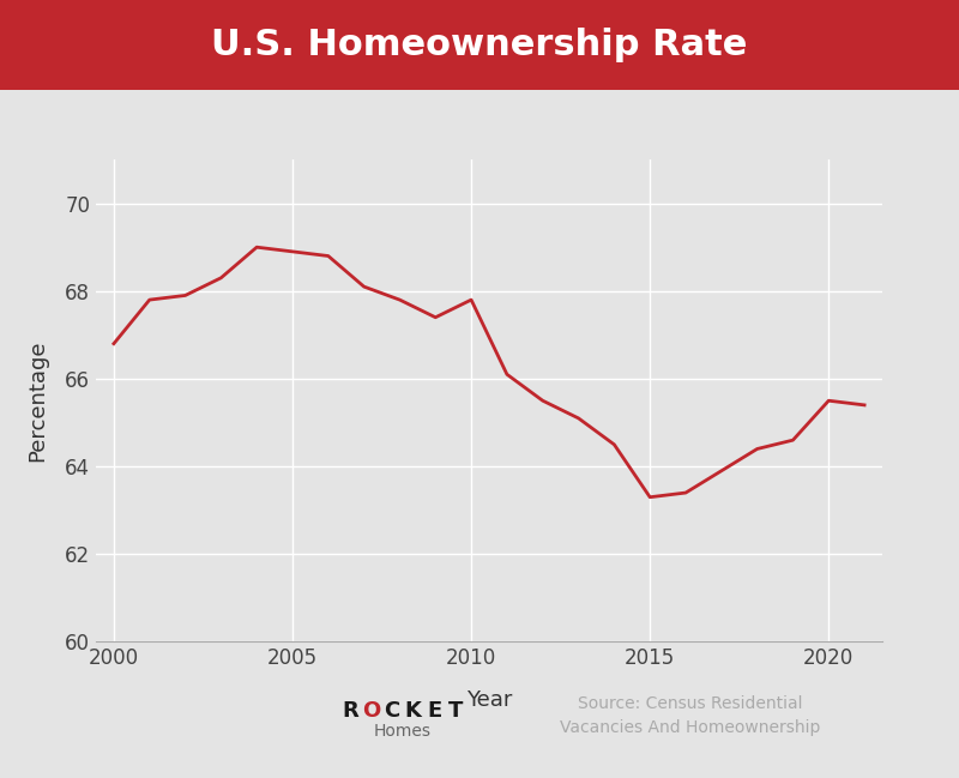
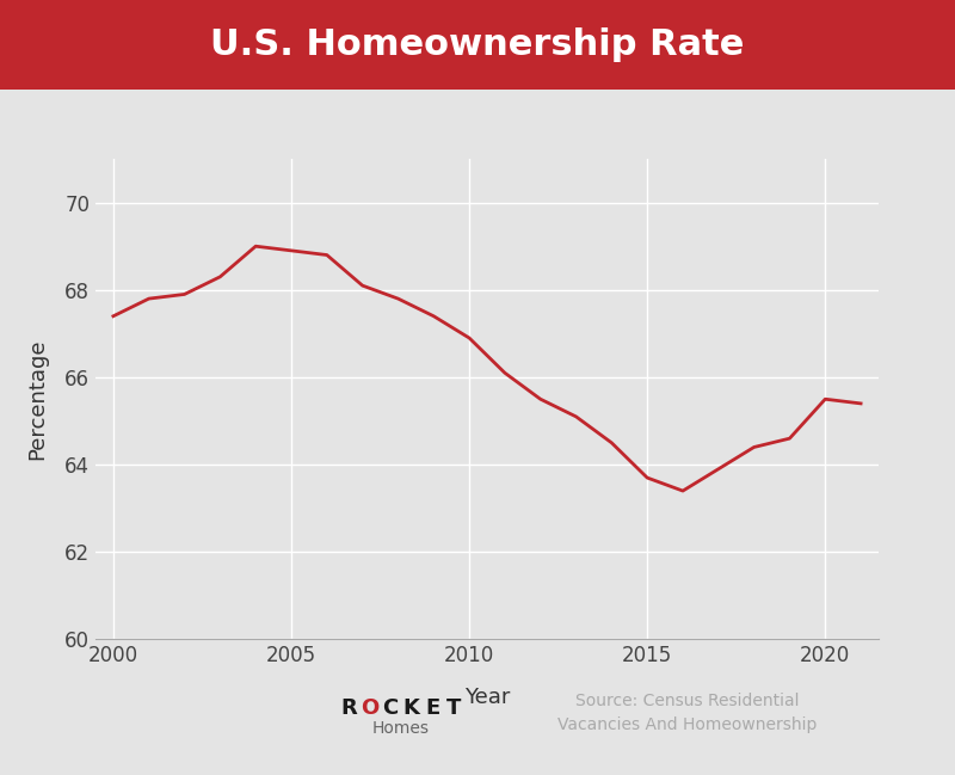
2000: 66.8 -> 67.4
2010: 67.8 -> 66.9
2015: 63.3 -> 63.7
